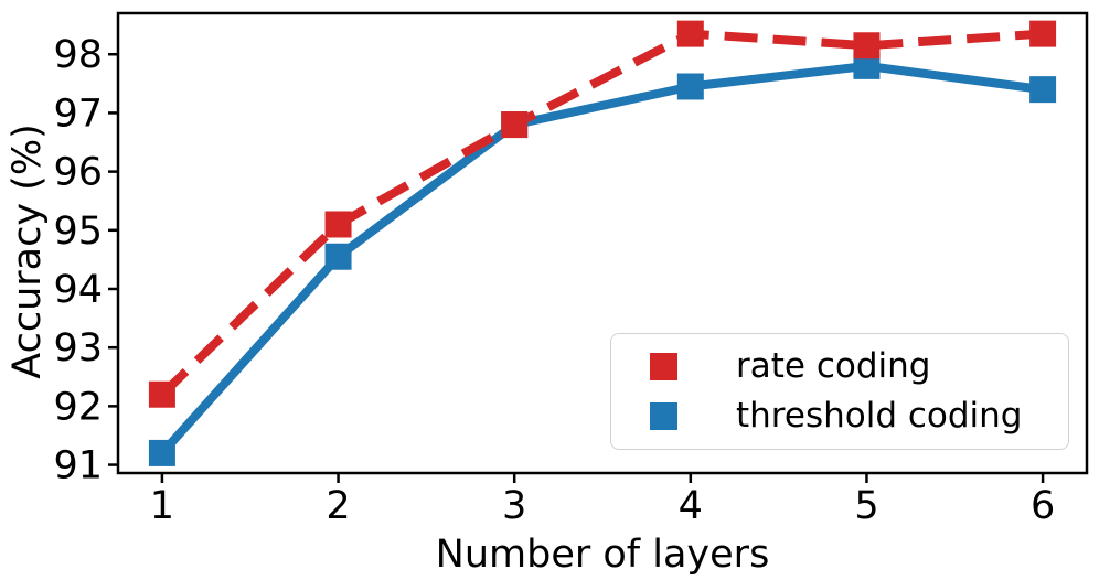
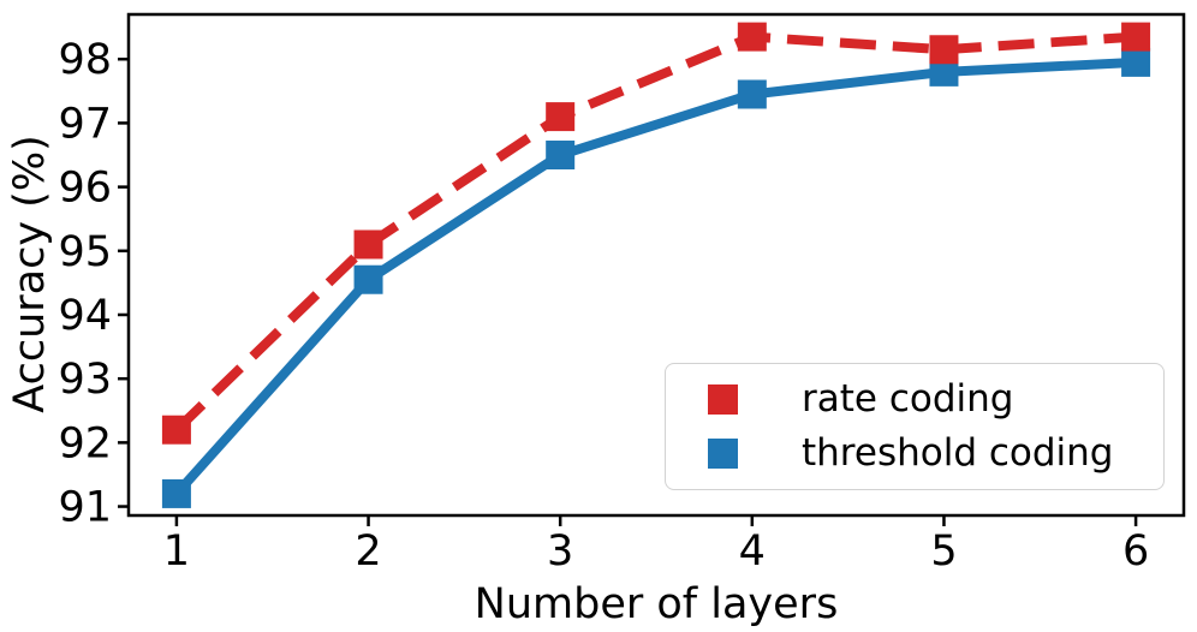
rate coding/3: 96.8 -> 97.1
threshold coding/3: 96.8 -> 96.5
threshold coding/6: 97.4 -> 98.0
